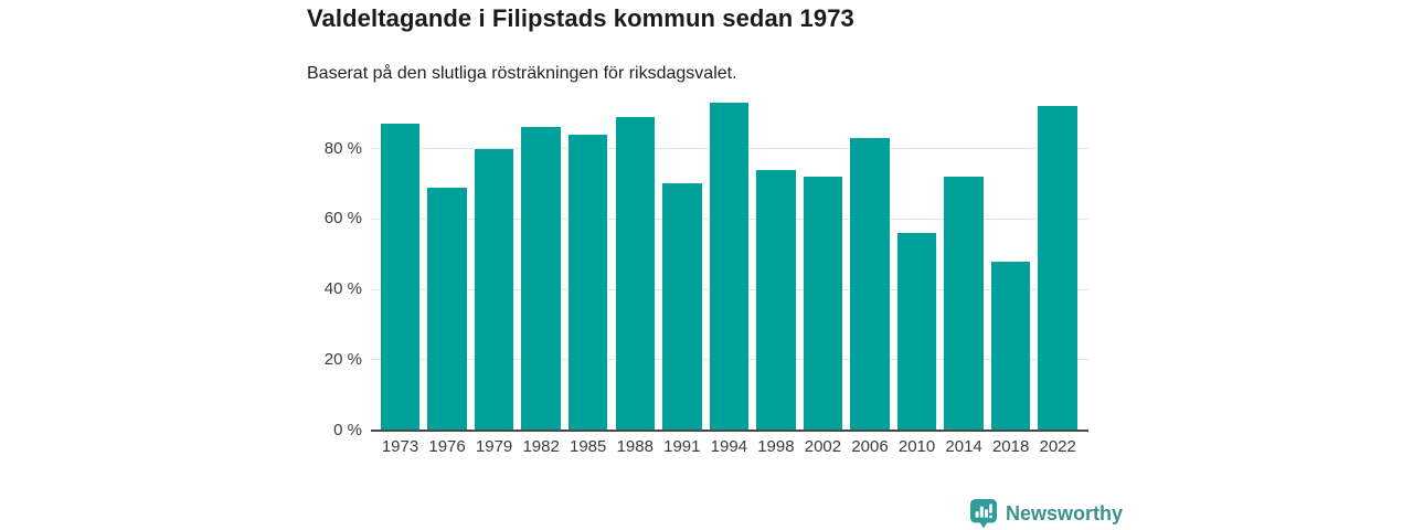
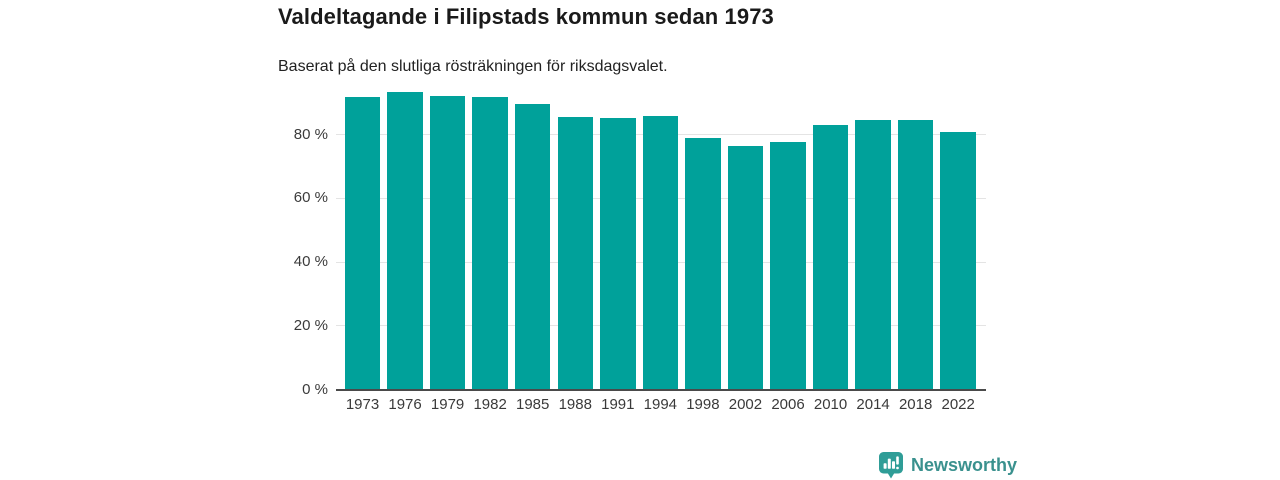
1973: 87% -> 92%
1976: 69% -> 93%
1979: 80% -> 92%
1982: 86% -> 92%
1985: 84% -> 90%
1988: 89% -> 85%
1991: 70% -> 85%
1994: 93% -> 86%
1998: 74% -> 79%
2002: 72% -> 76%
2006: 83% -> 78%
2010: 56% -> 83%
2014: 72% -> 84%
2018: 48% -> 84%
2022: 92% -> 81%
